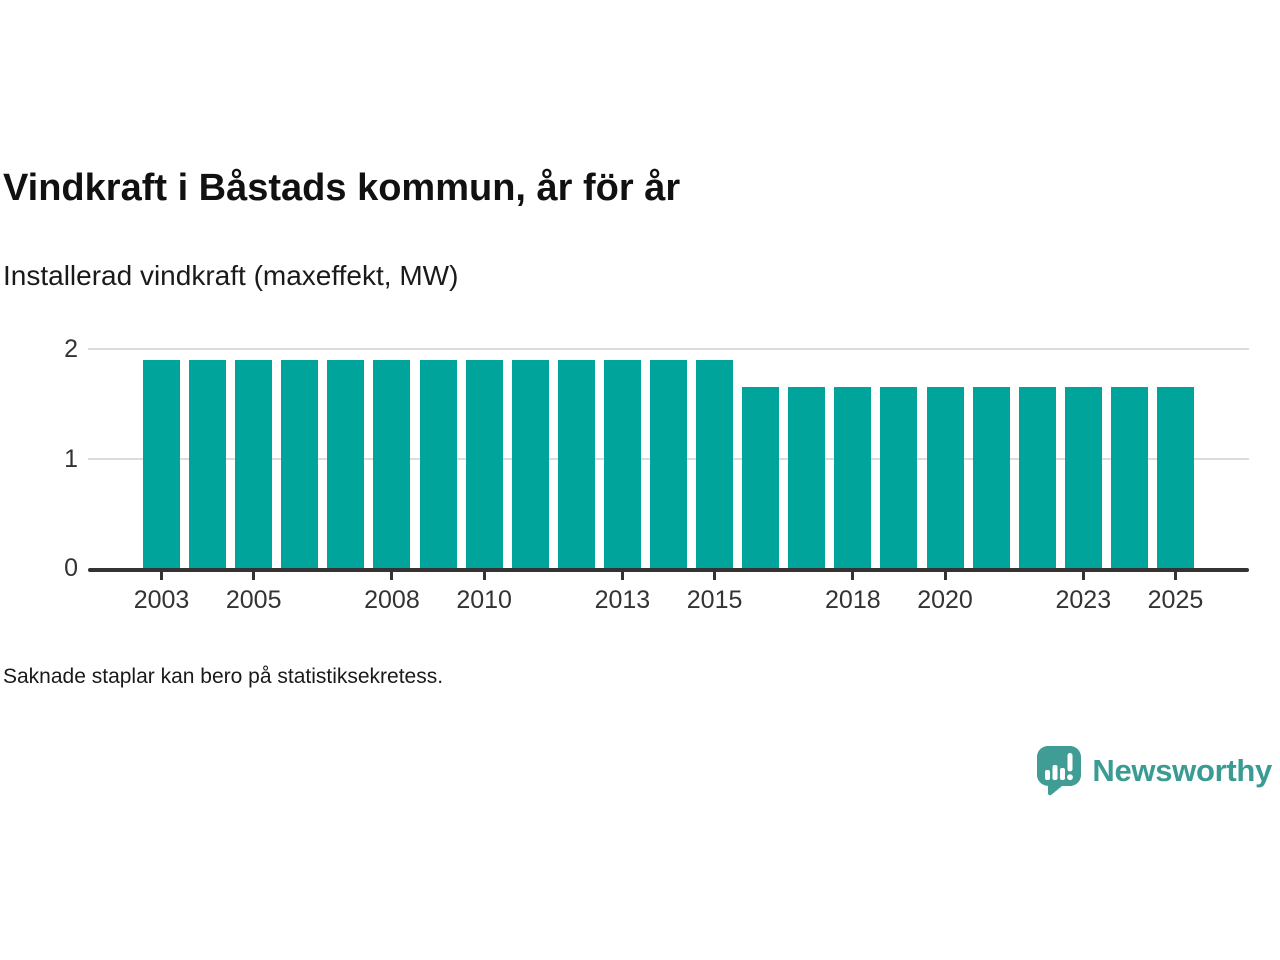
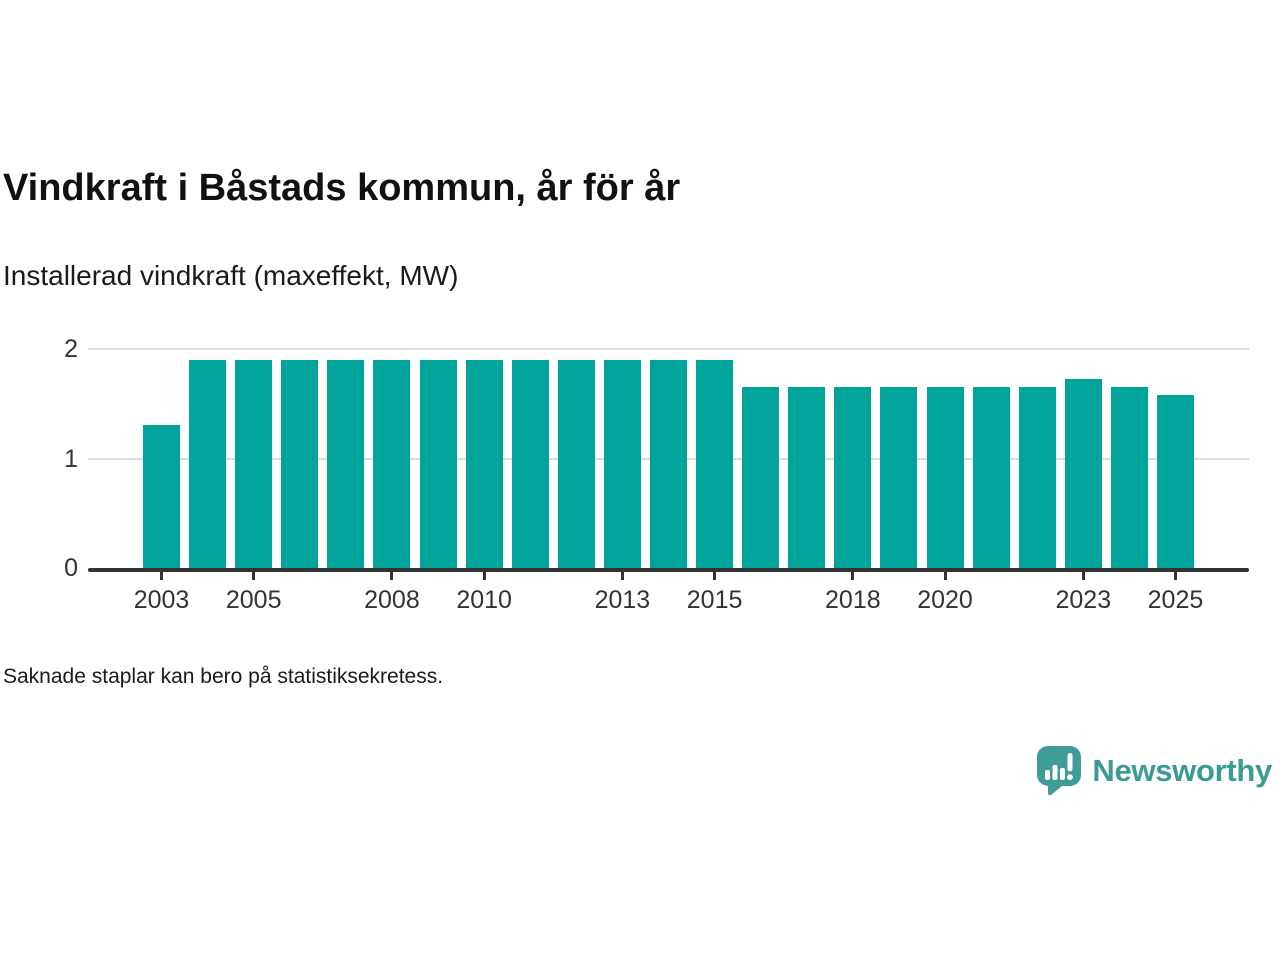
2003: 1.90 -> 1.31
2023: 1.65 -> 1.73
2025: 1.65 -> 1.58
